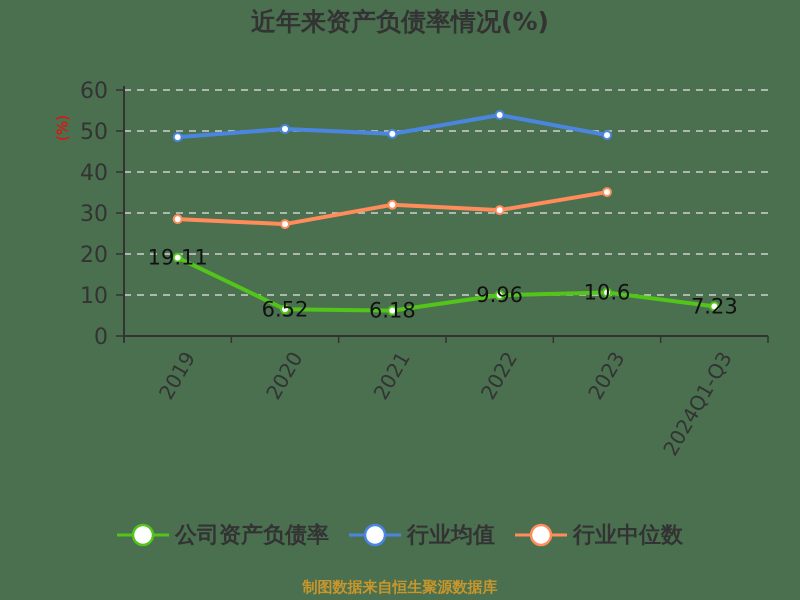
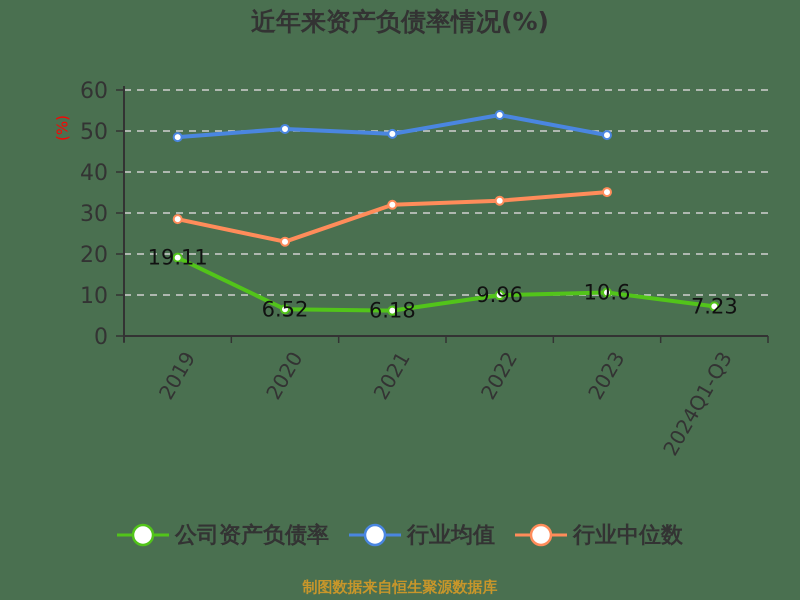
行业中位数/2020: 27 -> 23
行业中位数/2022: 31 -> 33
